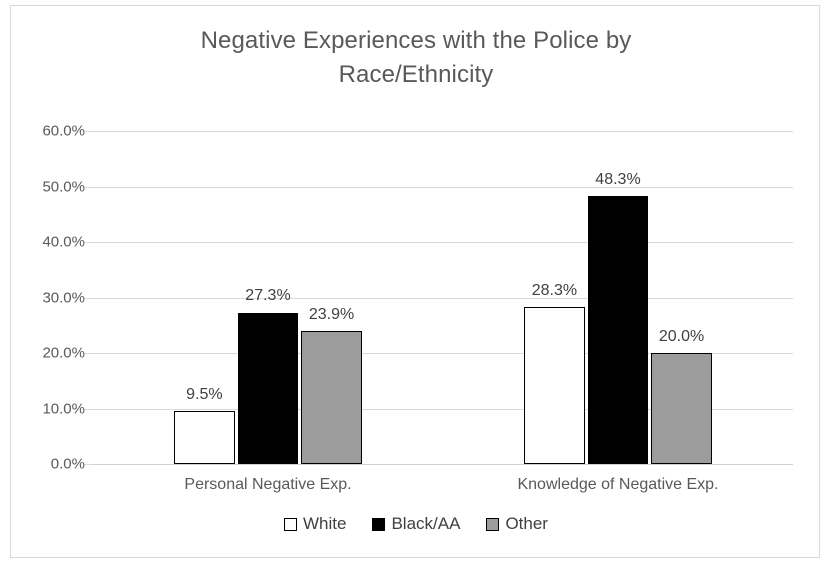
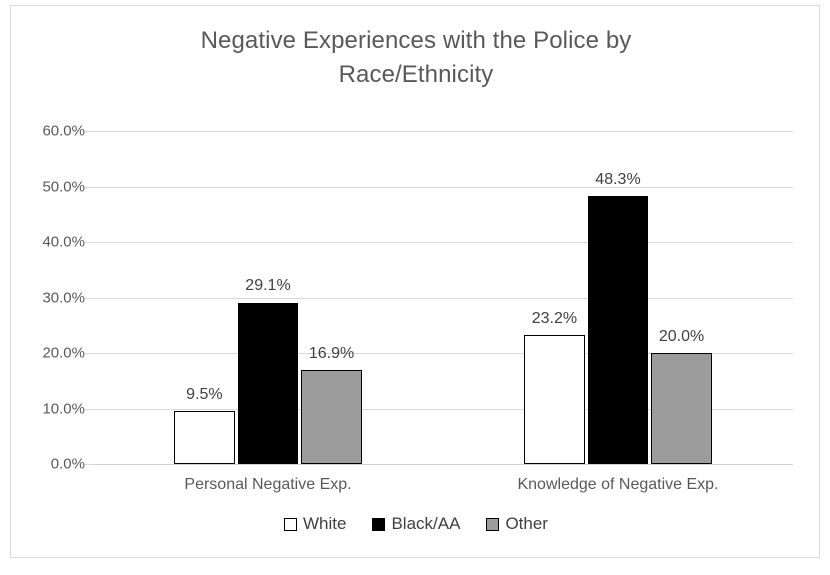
Black/AA/Personal Negative Exp.: 27.3% -> 29.1%
Other/Personal Negative Exp.: 23.9% -> 16.9%
White/Knowledge of Negative Exp.: 28.3% -> 23.2%
